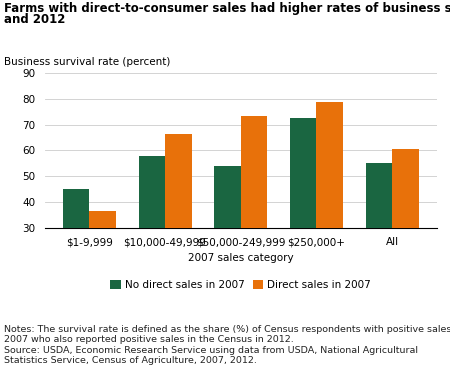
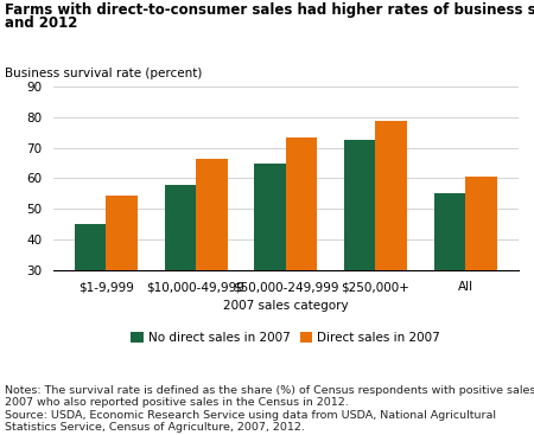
Direct sales in 2007/$1-9,999: 36.5 -> 54.5
No direct sales in 2007/$50,000-249,999: 54.0 -> 65.0
